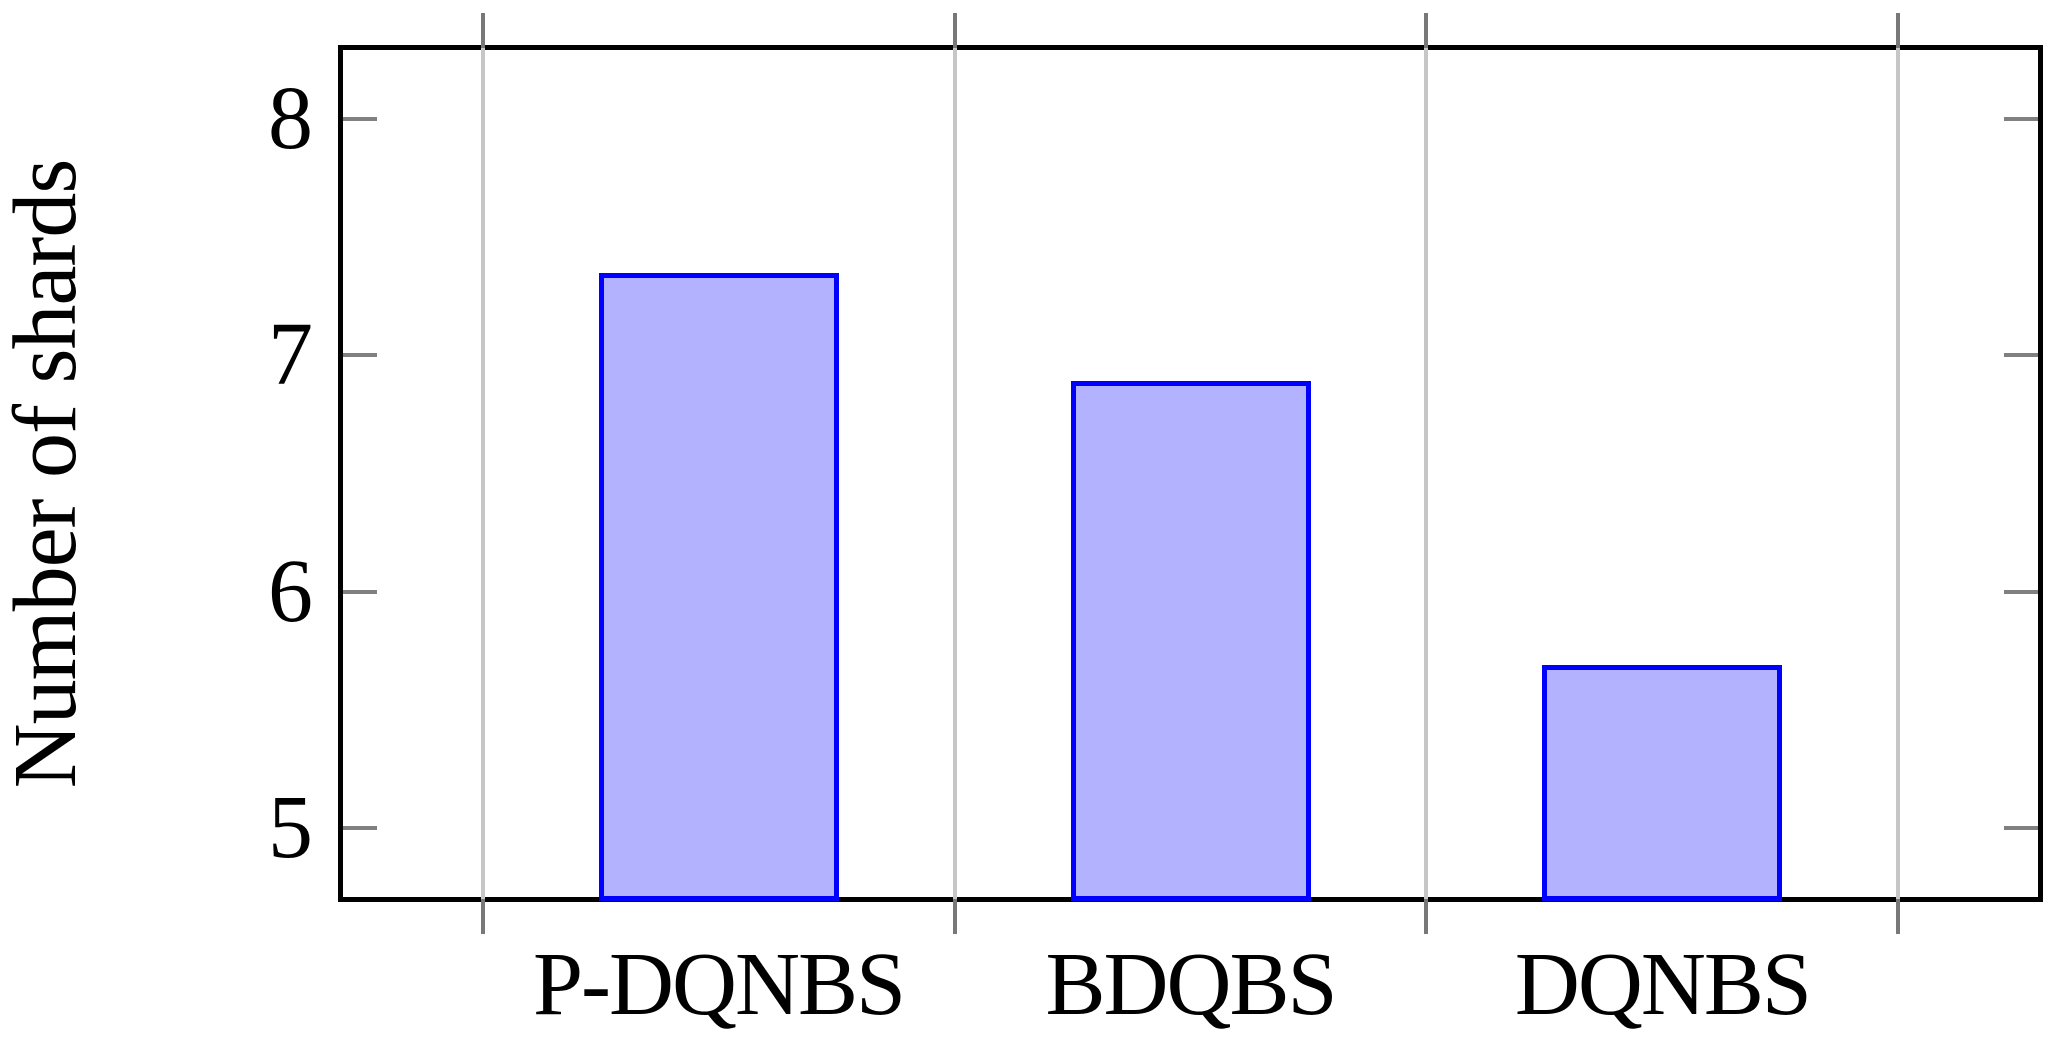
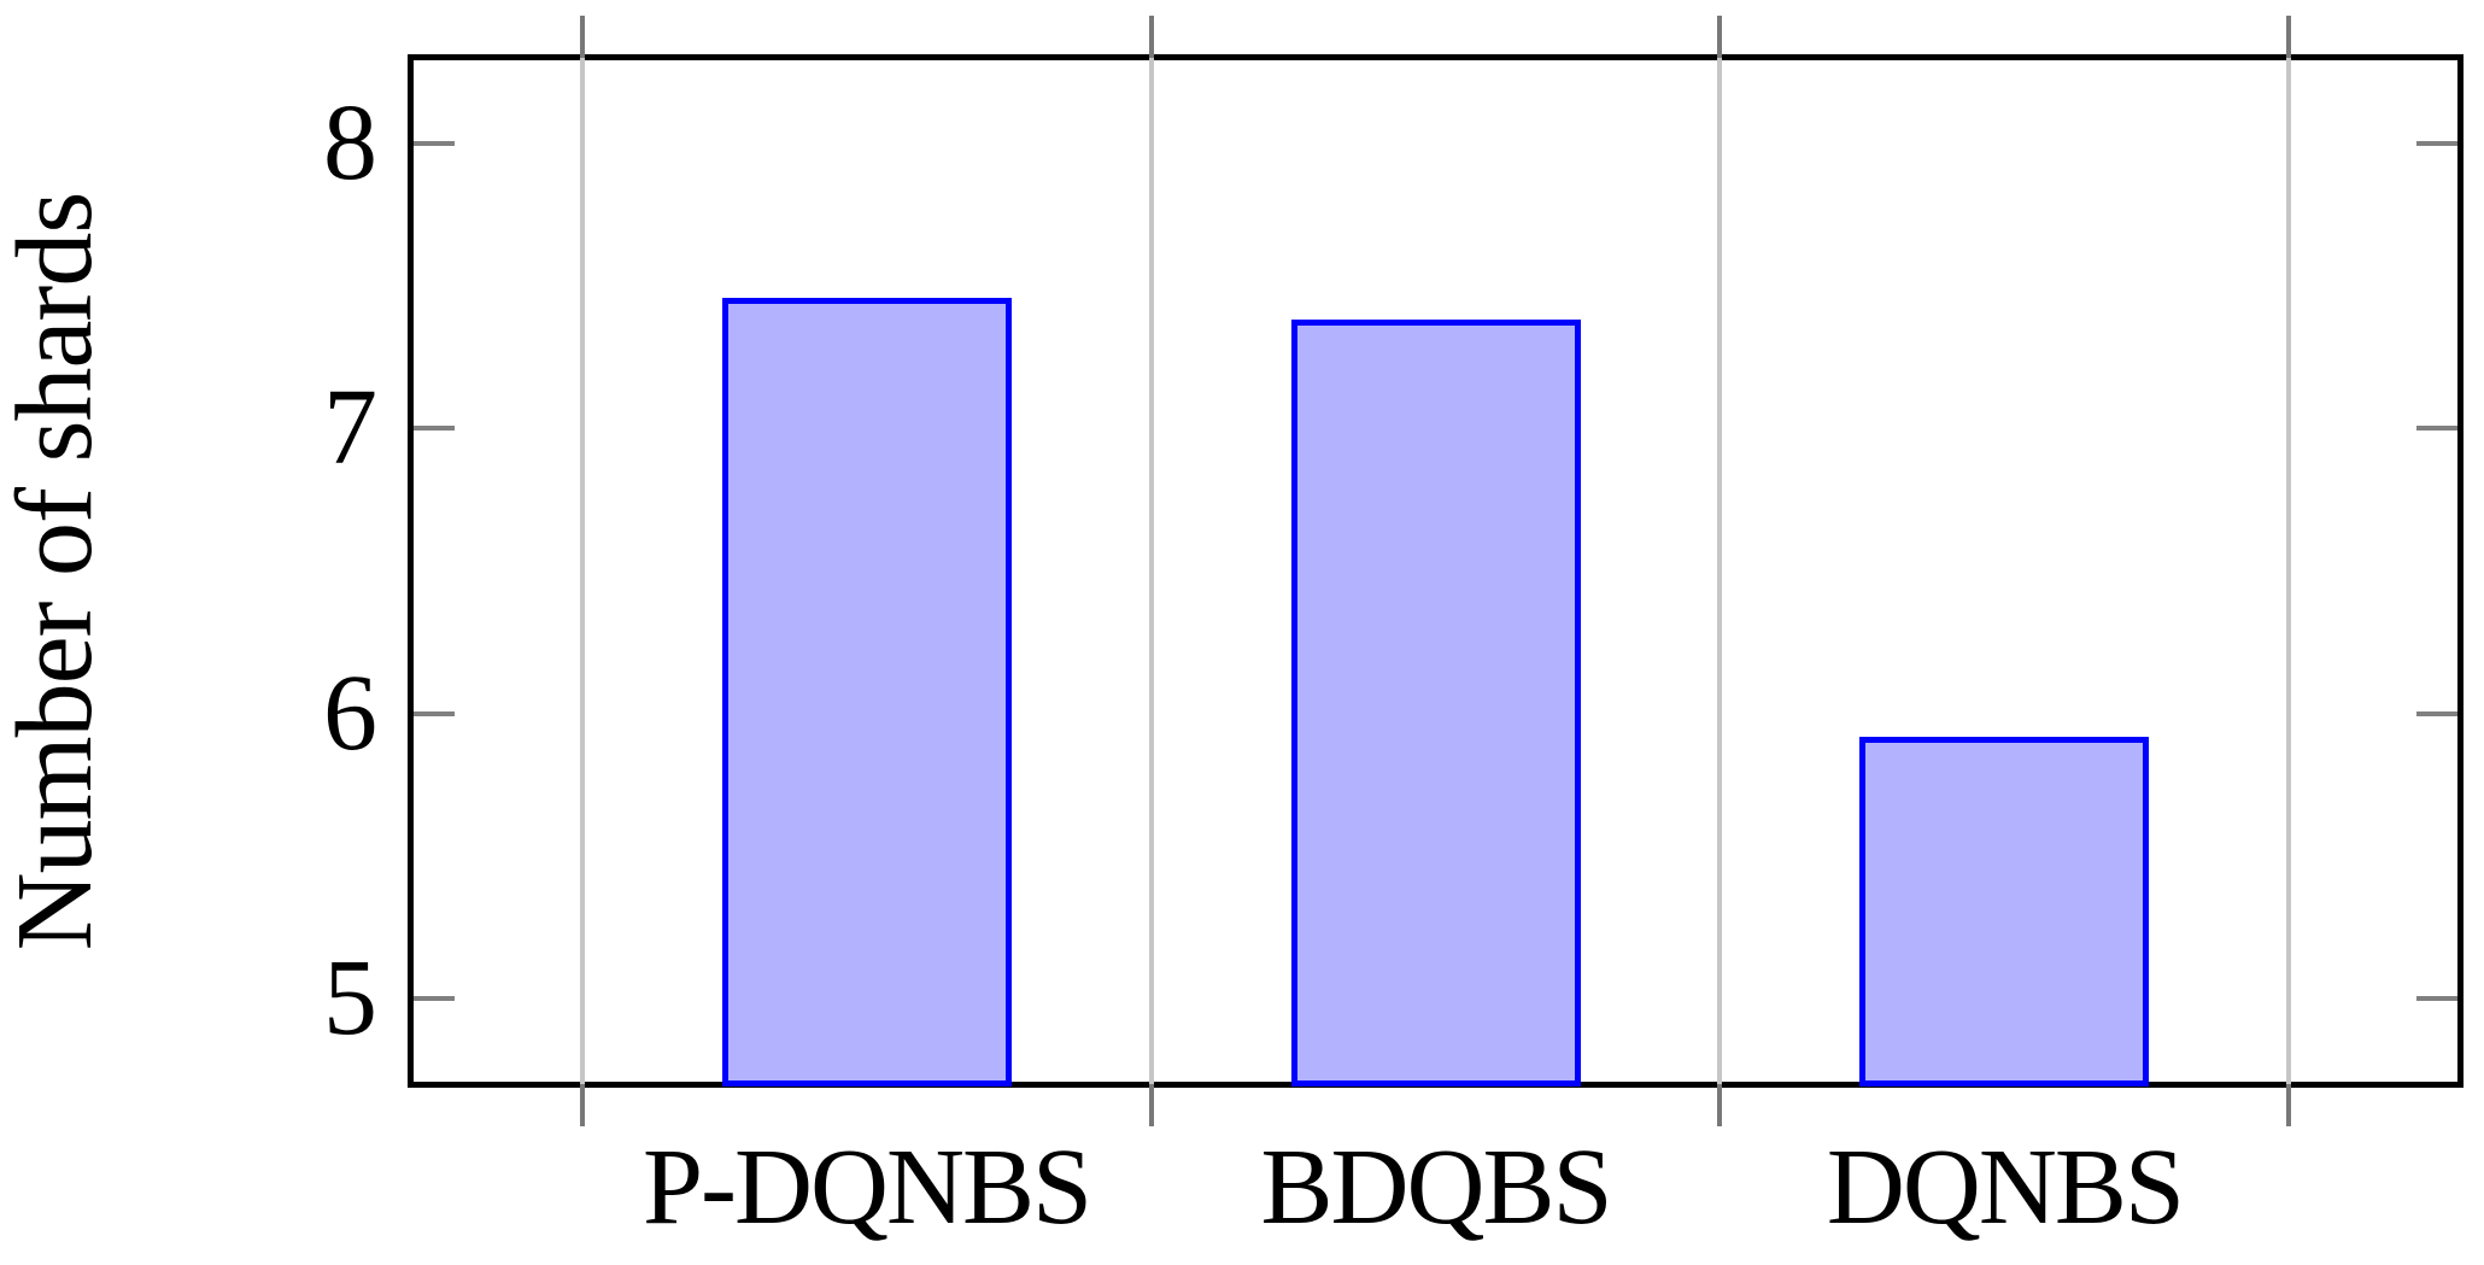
P-DQNBS: 7.35 -> 7.46
BDQBS: 6.89 -> 7.38
DQNBS: 5.69 -> 5.92
